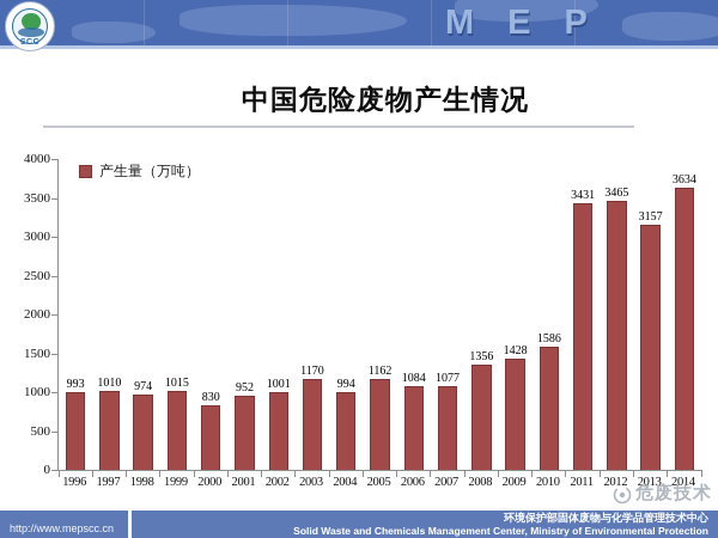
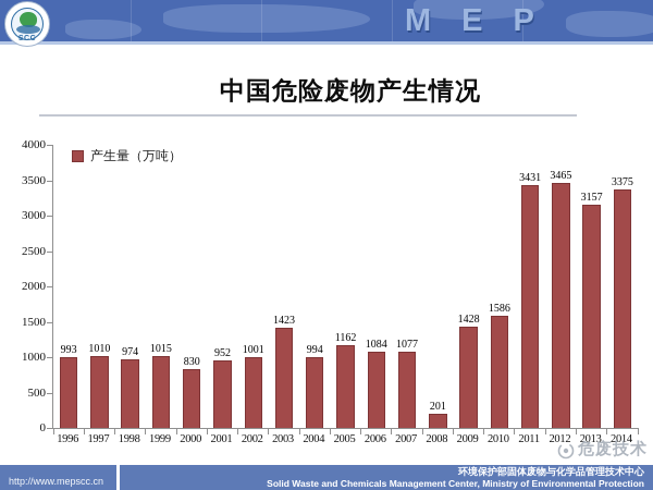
2003: 1170 -> 1423
2008: 1356 -> 201
2014: 3634 -> 3375
